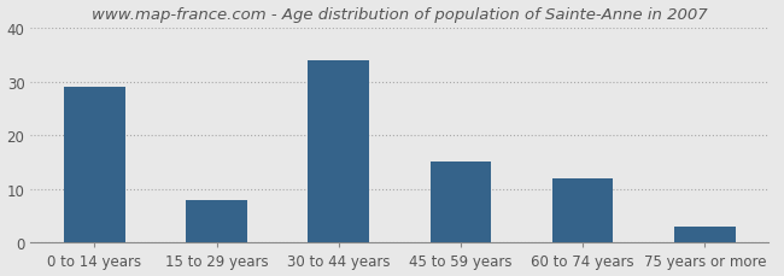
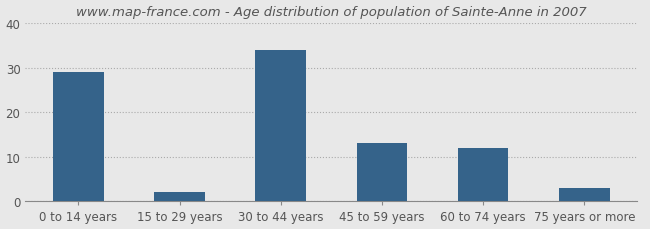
15 to 29 years: 8 -> 2
45 to 59 years: 15 -> 13
